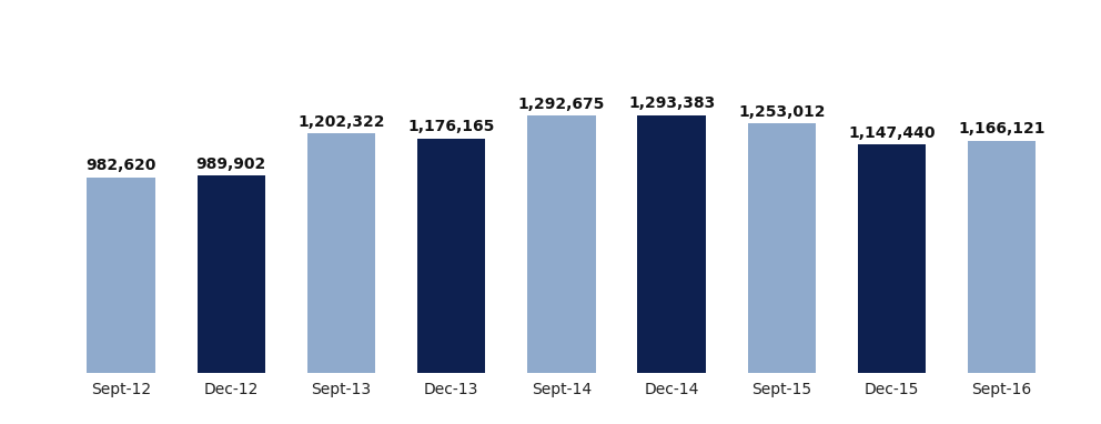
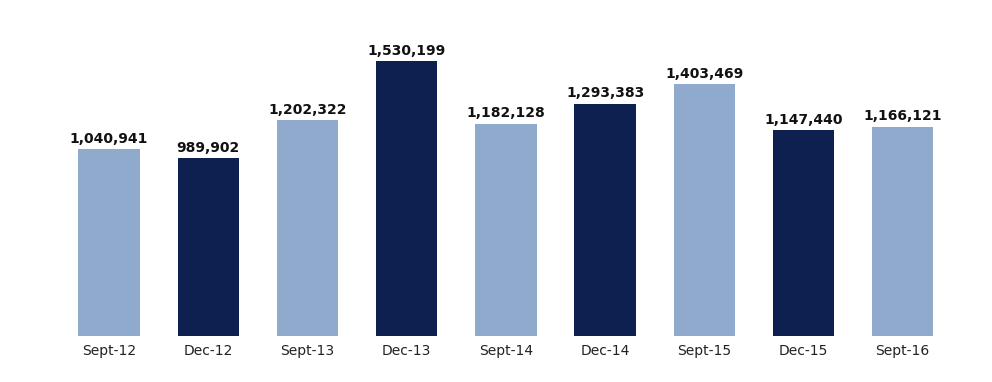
Sept-12: 982,620 -> 1,040,941
Dec-13: 1,176,165 -> 1,530,199
Sept-14: 1,292,675 -> 1,182,128
Sept-15: 1,253,012 -> 1,403,469
